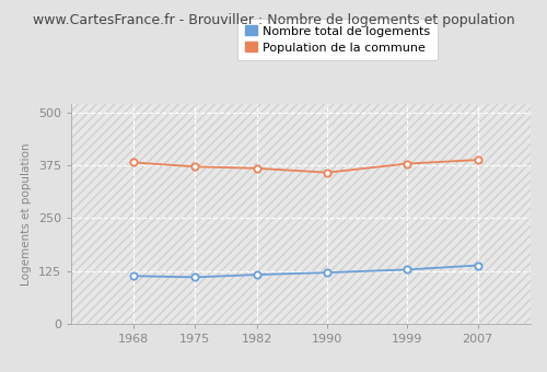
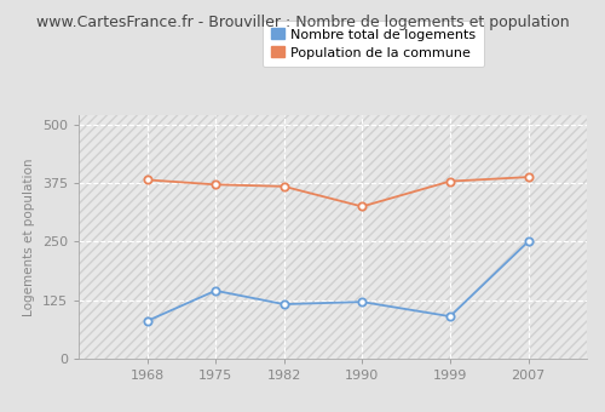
Nombre total de logements/1968: 113 -> 80
Nombre total de logements/1975: 110 -> 145
Population de la commune/1990: 358 -> 325
Nombre total de logements/1999: 128 -> 90
Nombre total de logements/2007: 138 -> 250
